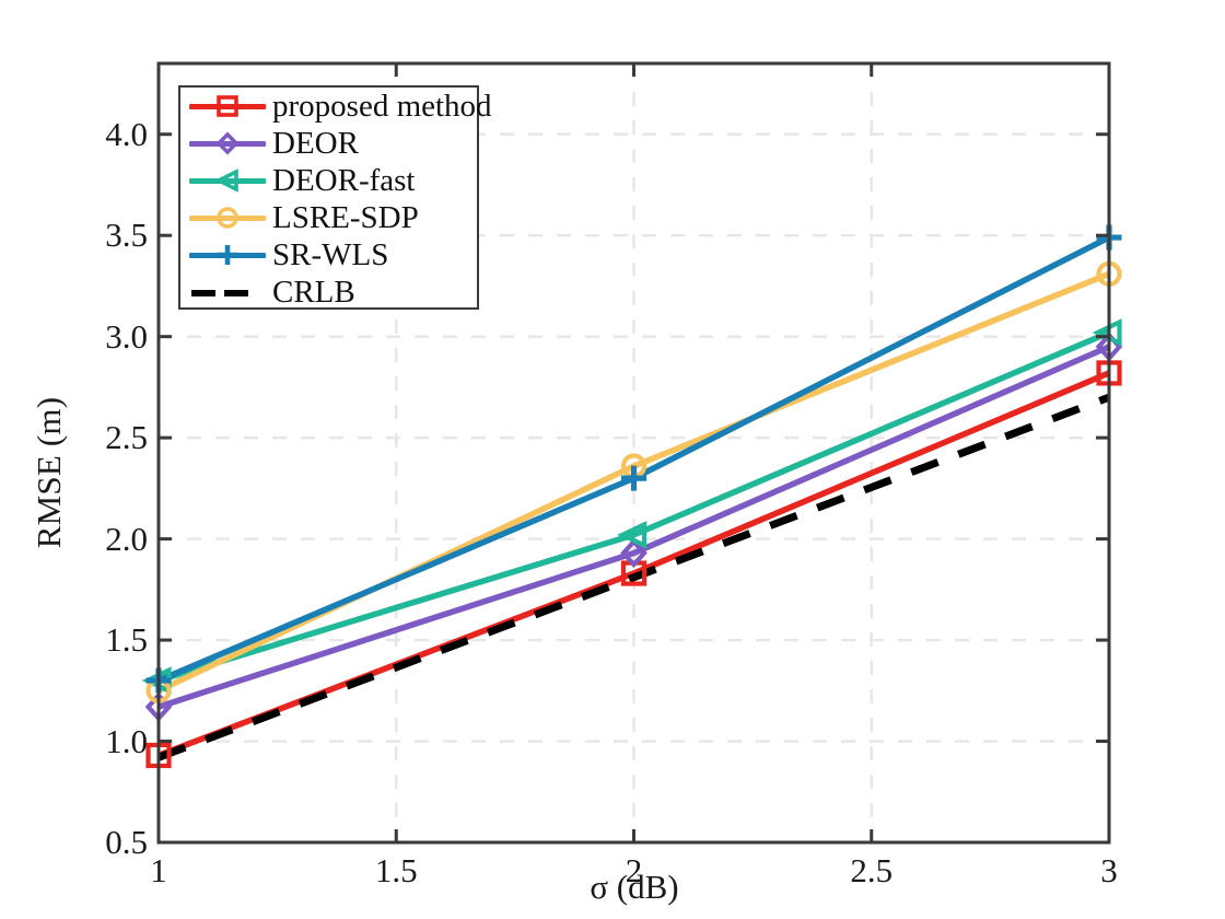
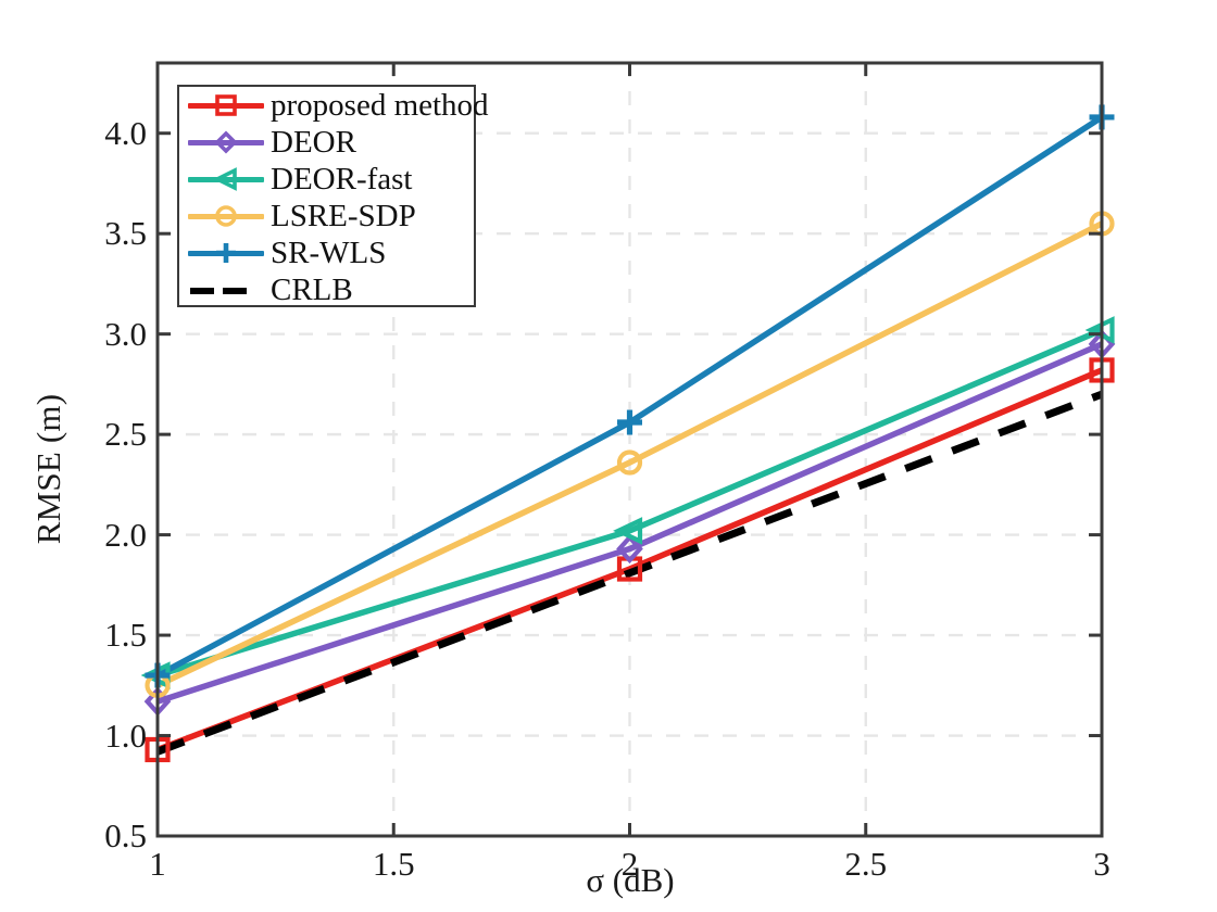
SR-WLS/2: 2.30 -> 2.56
LSRE-SDP/3: 3.31 -> 3.55
SR-WLS/3: 3.49 -> 4.08
